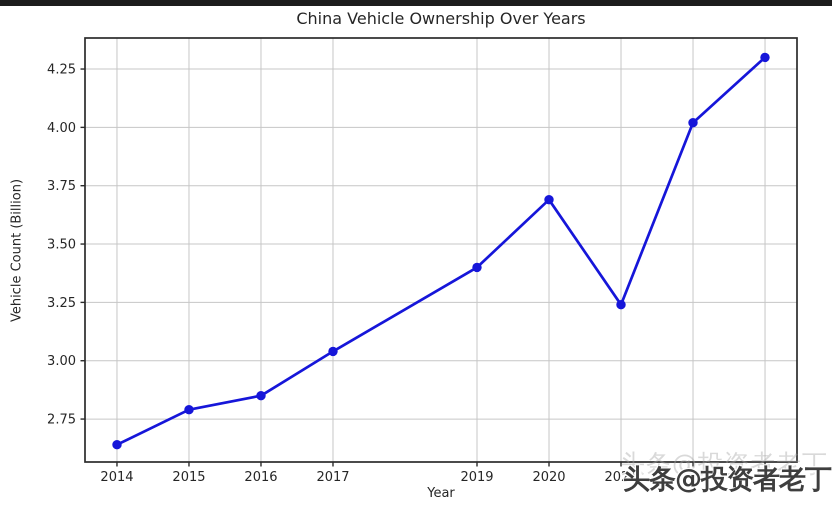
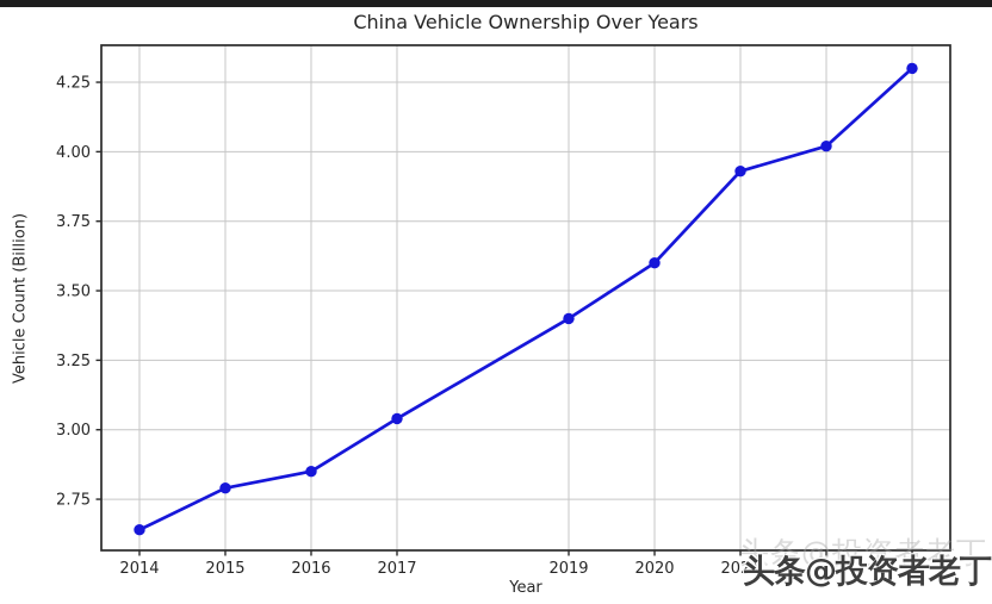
2020: 3.69 -> 3.60
2021: 3.24 -> 3.93
